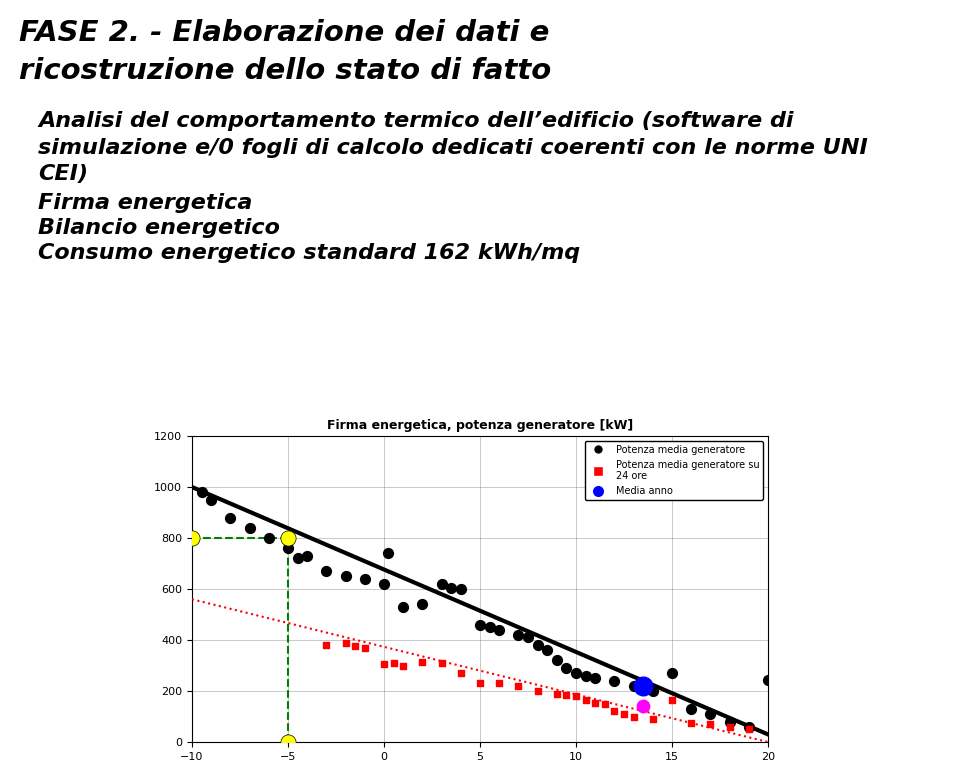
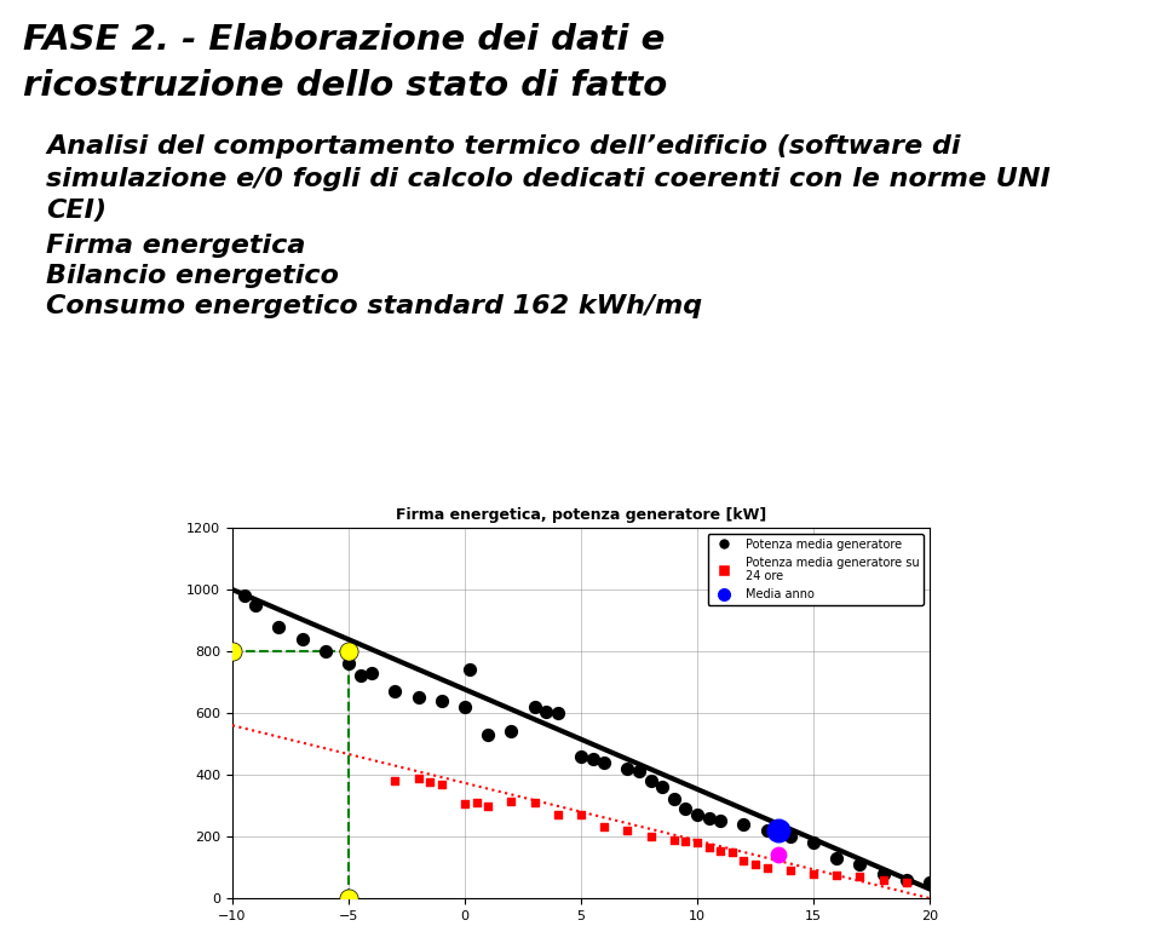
Potenza media generatore su 24 ore/5: 230 -> 270
Potenza media generatore/15: 270 -> 180
Potenza media generatore su 24 ore/15: 165 -> 80
Potenza media generatore/20: 245 -> 50
